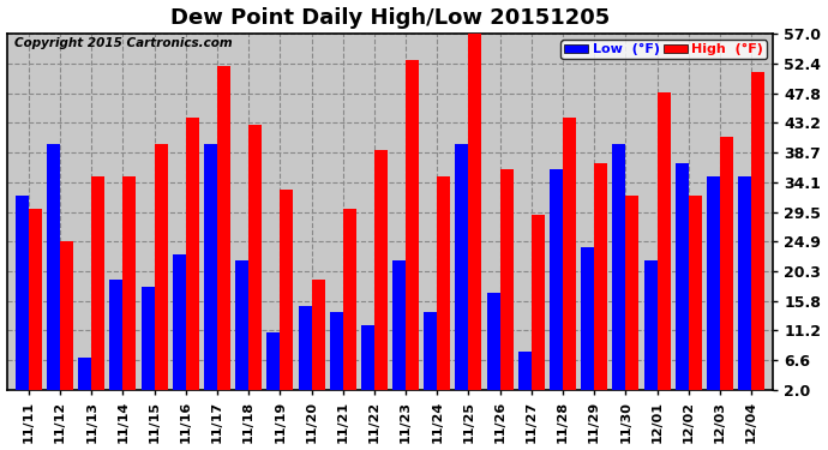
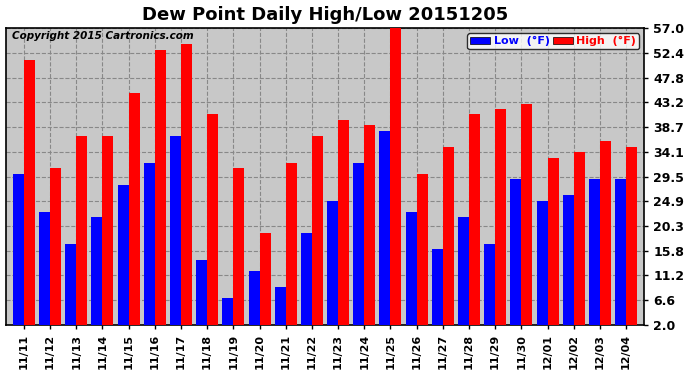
Low (°F)/11/11: 32 -> 30
High (°F)/11/11: 30 -> 51
Low (°F)/11/12: 40 -> 23
High (°F)/11/12: 25 -> 31
Low (°F)/11/13: 7 -> 17
High (°F)/11/13: 35 -> 37
Low (°F)/11/14: 19 -> 22
High (°F)/11/14: 35 -> 37
Low (°F)/11/15: 18 -> 28
High (°F)/11/15: 40 -> 45
Low (°F)/11/16: 23 -> 32
High (°F)/11/16: 44 -> 53
Low (°F)/11/17: 40 -> 37
High (°F)/11/17: 52 -> 54
Low (°F)/11/18: 22 -> 14
High (°F)/11/18: 43 -> 41
Low (°F)/11/19: 11 -> 7
High (°F)/11/19: 33 -> 31
Low (°F)/11/20: 15 -> 12
Low (°F)/11/21: 14 -> 9
High (°F)/11/21: 30 -> 32
Low (°F)/11/22: 12 -> 19
High (°F)/11/22: 39 -> 37
Low (°F)/11/23: 22 -> 25
High (°F)/11/23: 53 -> 40
Low (°F)/11/24: 14 -> 32
High (°F)/11/24: 35 -> 39
Low (°F)/11/25: 40 -> 38
Low (°F)/11/26: 17 -> 23
High (°F)/11/26: 36 -> 30
Low (°F)/11/27: 8 -> 16
High (°F)/11/27: 29 -> 35
Low (°F)/11/28: 36 -> 22
High (°F)/11/28: 44 -> 41
Low (°F)/11/29: 24 -> 17
High (°F)/11/29: 37 -> 42
Low (°F)/11/30: 40 -> 29
High (°F)/11/30: 32 -> 43
Low (°F)/12/01: 22 -> 25
High (°F)/12/01: 48 -> 33
Low (°F)/12/02: 37 -> 26
High (°F)/12/02: 32 -> 34
Low (°F)/12/03: 35 -> 29
High (°F)/12/03: 41 -> 36
Low (°F)/12/04: 35 -> 29
High (°F)/12/04: 51 -> 35
